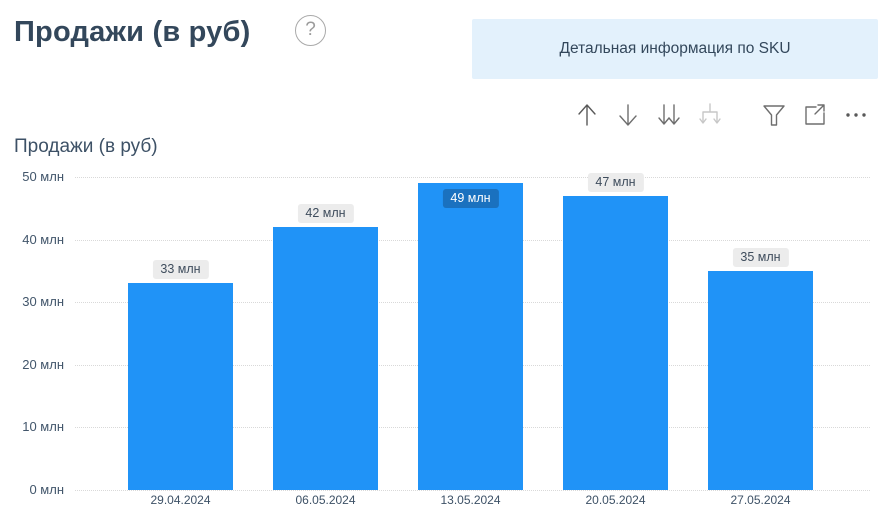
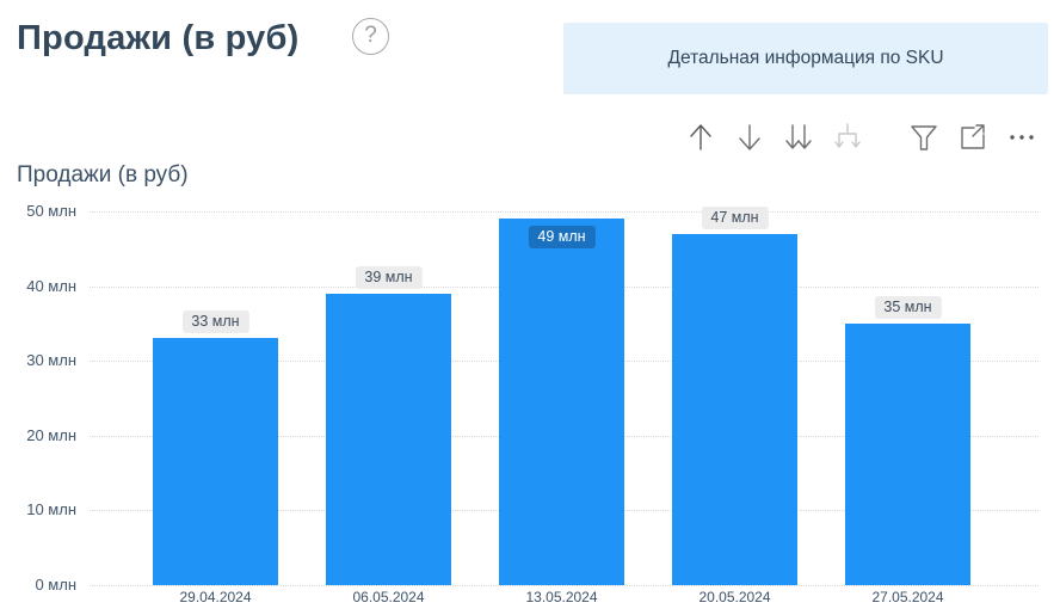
06.05.2024: 42 -> 39
